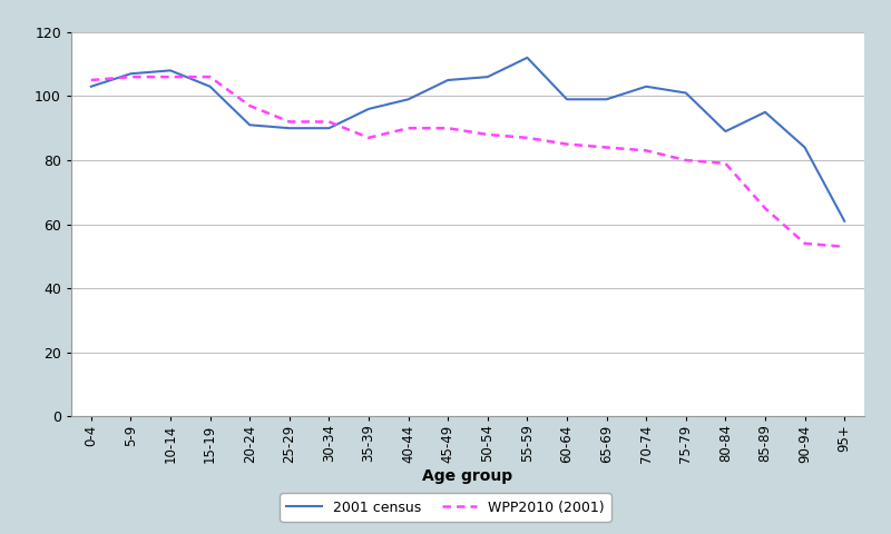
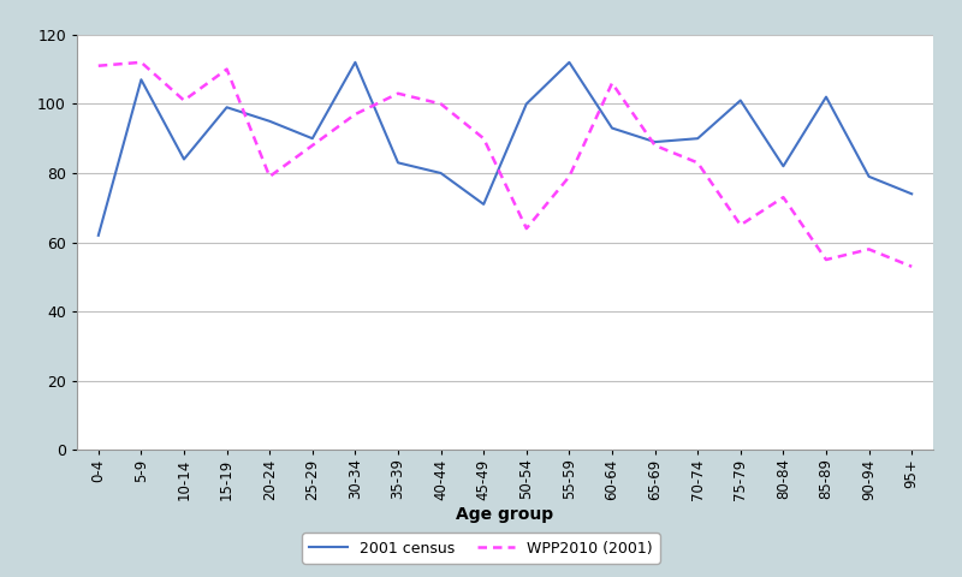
2001 census/0-4: 103 -> 62
WPP2010 (2001)/0-4: 105 -> 111
WPP2010 (2001)/5-9: 106 -> 112
2001 census/10-14: 108 -> 84
WPP2010 (2001)/10-14: 106 -> 101
2001 census/15-19: 103 -> 99
WPP2010 (2001)/15-19: 106 -> 110
2001 census/20-24: 91 -> 95
WPP2010 (2001)/20-24: 97 -> 79
WPP2010 (2001)/25-29: 92 -> 88
2001 census/30-34: 90 -> 112
WPP2010 (2001)/30-34: 92 -> 97
2001 census/35-39: 96 -> 83
WPP2010 (2001)/35-39: 87 -> 103
2001 census/40-44: 99 -> 80
WPP2010 (2001)/40-44: 90 -> 100
2001 census/45-49: 105 -> 71
2001 census/50-54: 106 -> 100
WPP2010 (2001)/50-54: 88 -> 64
WPP2010 (2001)/55-59: 87 -> 79
2001 census/60-64: 99 -> 93
WPP2010 (2001)/60-64: 85 -> 106
2001 census/65-69: 99 -> 89
WPP2010 (2001)/65-69: 84 -> 88
2001 census/70-74: 103 -> 90
WPP2010 (2001)/75-79: 80 -> 65
2001 census/80-84: 89 -> 82
WPP2010 (2001)/80-84: 79 -> 73
2001 census/85-89: 95 -> 102
WPP2010 (2001)/85-89: 65 -> 55
2001 census/90-94: 84 -> 79
WPP2010 (2001)/90-94: 54 -> 58
2001 census/95+: 61 -> 74
